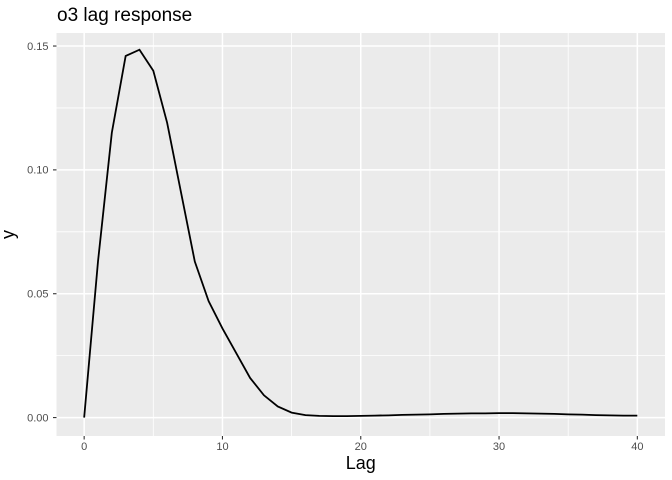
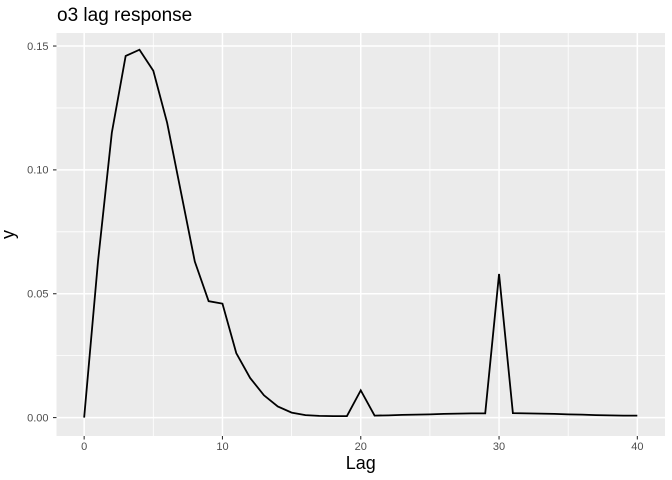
10: 0.036 -> 0.046
20: 0.001 -> 0.011
30: 0.002 -> 0.058
